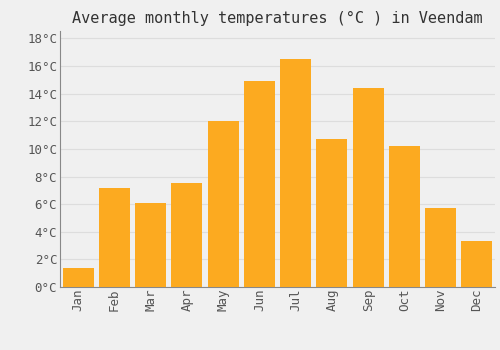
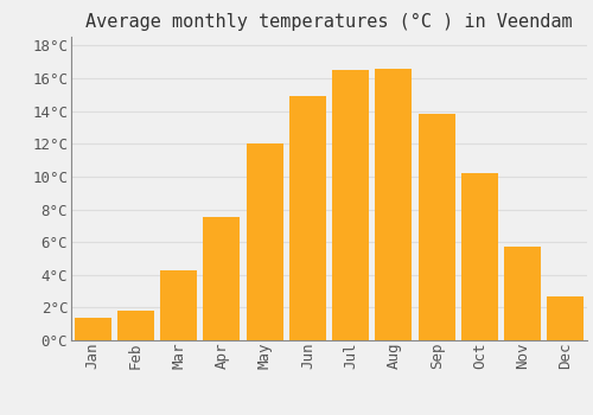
Feb: 7.2°C -> 1.8°C
Mar: 6.1°C -> 4.3°C
Aug: 10.7°C -> 16.6°C
Sep: 14.4°C -> 13.8°C
Dec: 3.3°C -> 2.7°C
